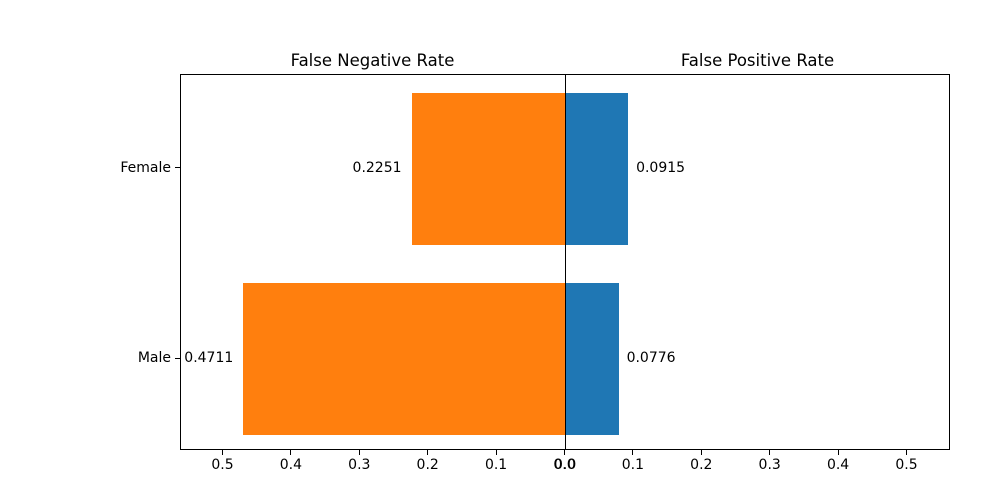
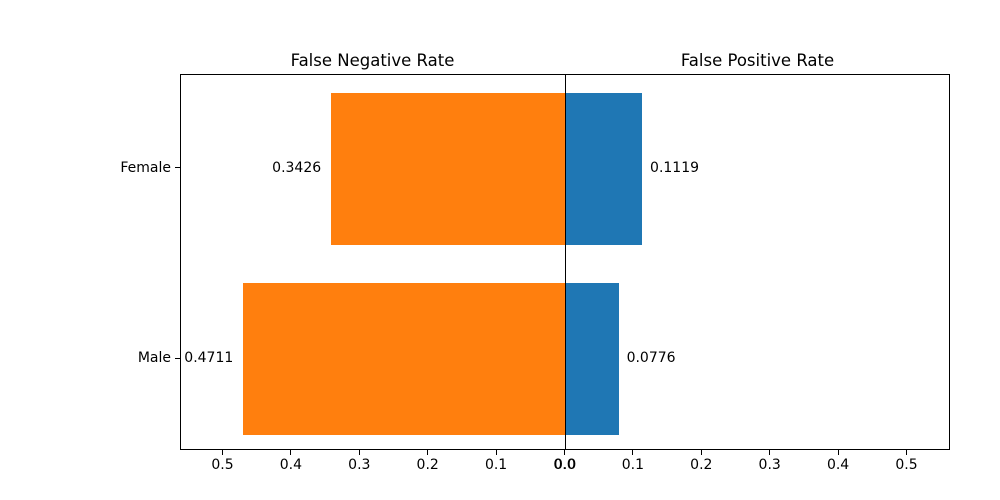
False Negative Rate/Female: 0.2251 -> 0.3426
False Positive Rate/Female: 0.0915 -> 0.1119
